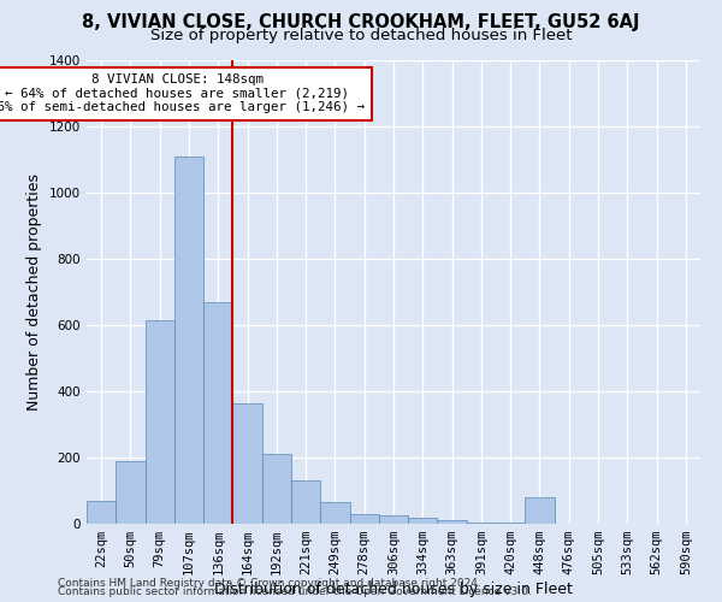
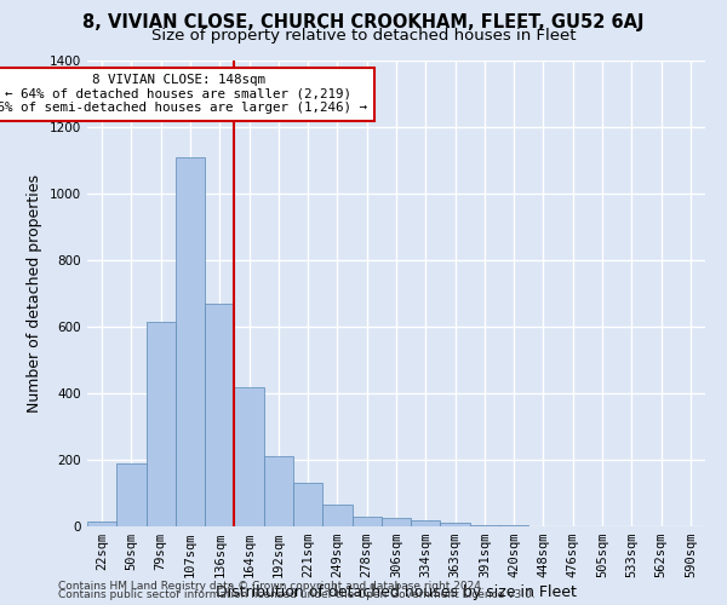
22sqm: 70 -> 15
164sqm: 365 -> 420
448sqm: 80 -> 1
